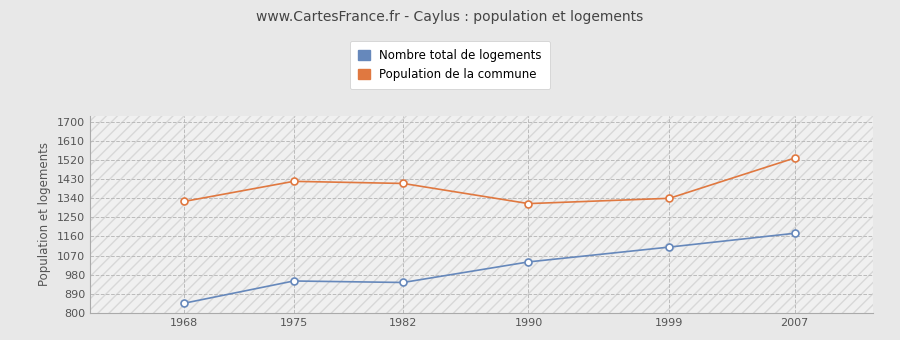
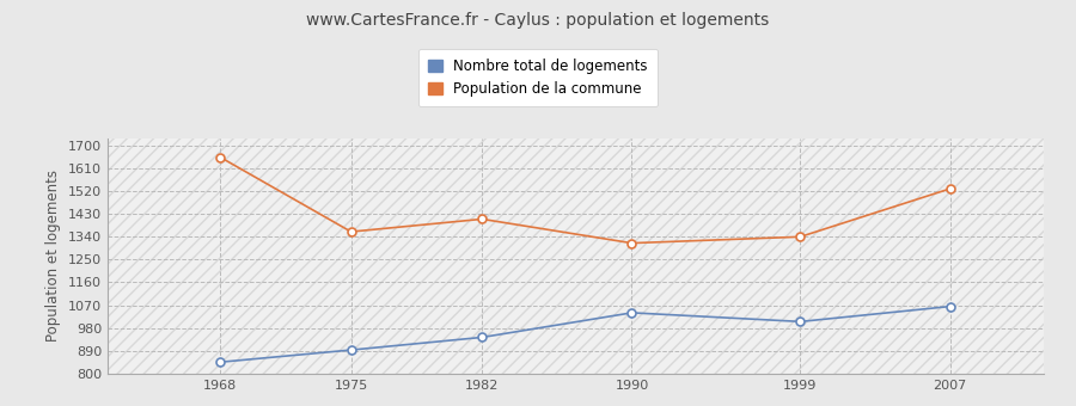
Population de la commune/1968: 1325 -> 1655
Nombre total de logements/1975: 950 -> 893
Population de la commune/1975: 1420 -> 1360
Nombre total de logements/1999: 1110 -> 1005
Nombre total de logements/2007: 1175 -> 1065
